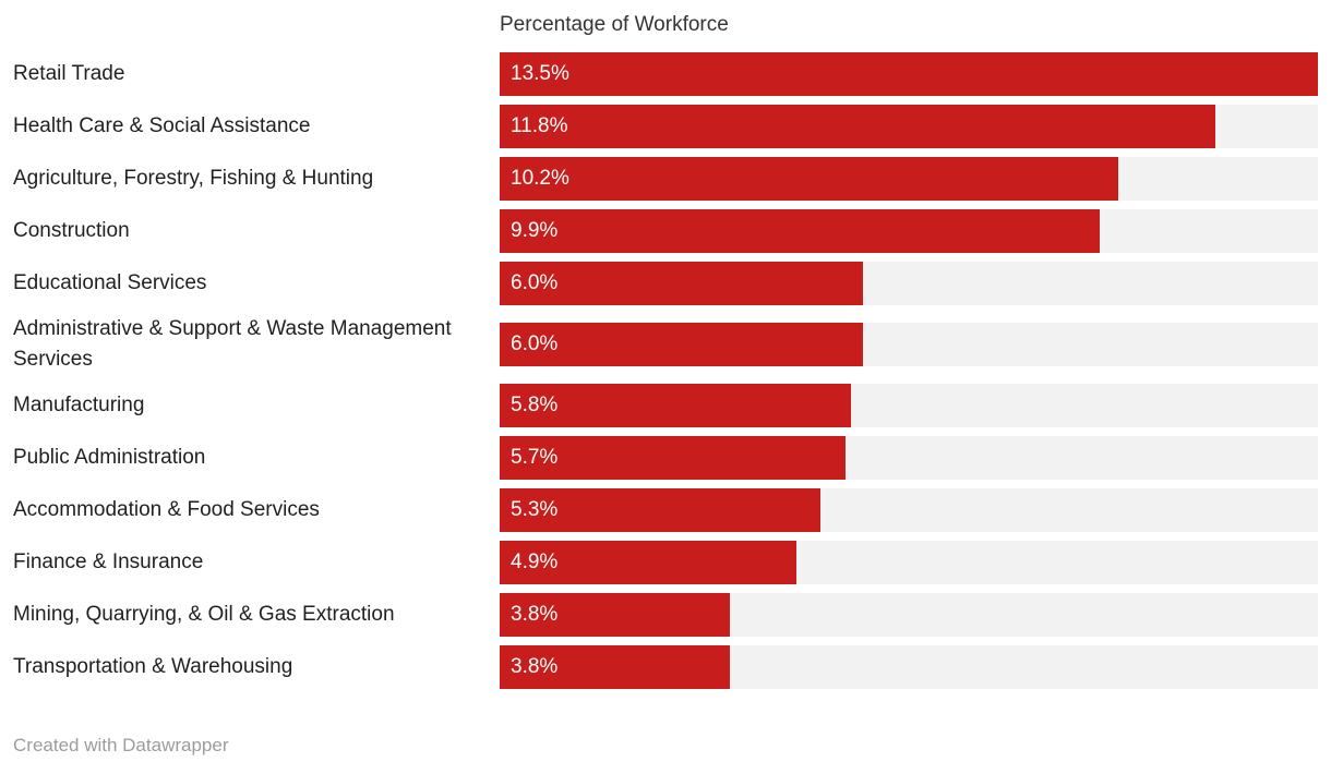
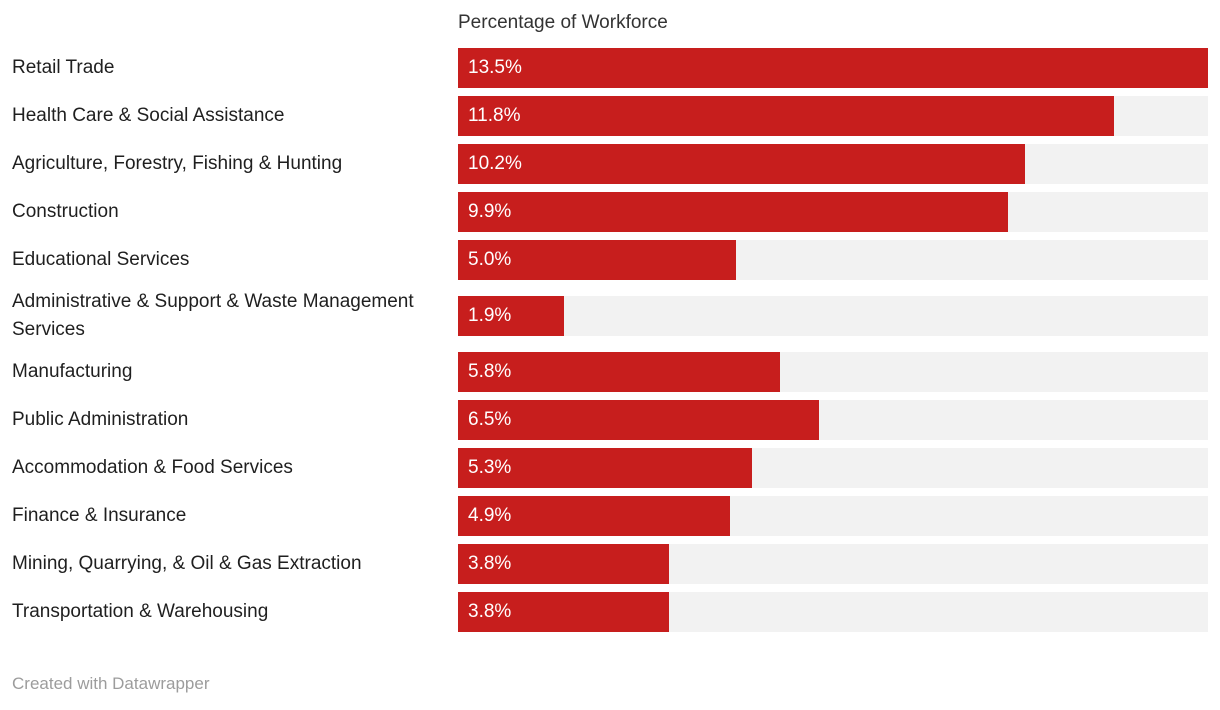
Educational Services: 6.0% -> 5.0%
Administrative & Support & Waste Management Services: 6.0% -> 1.9%
Public Administration: 5.7% -> 6.5%
